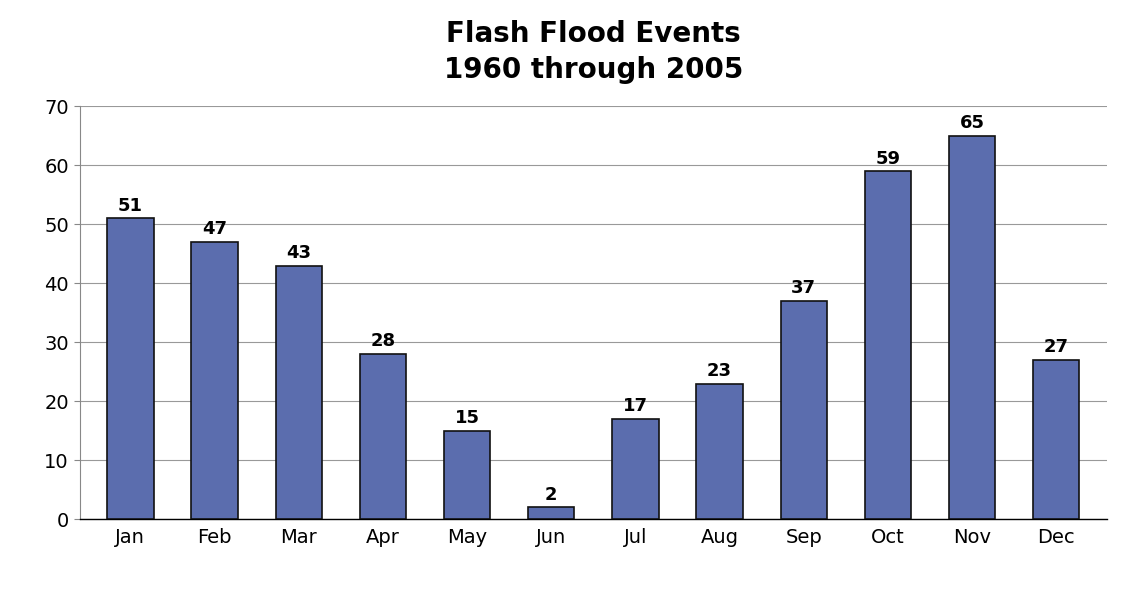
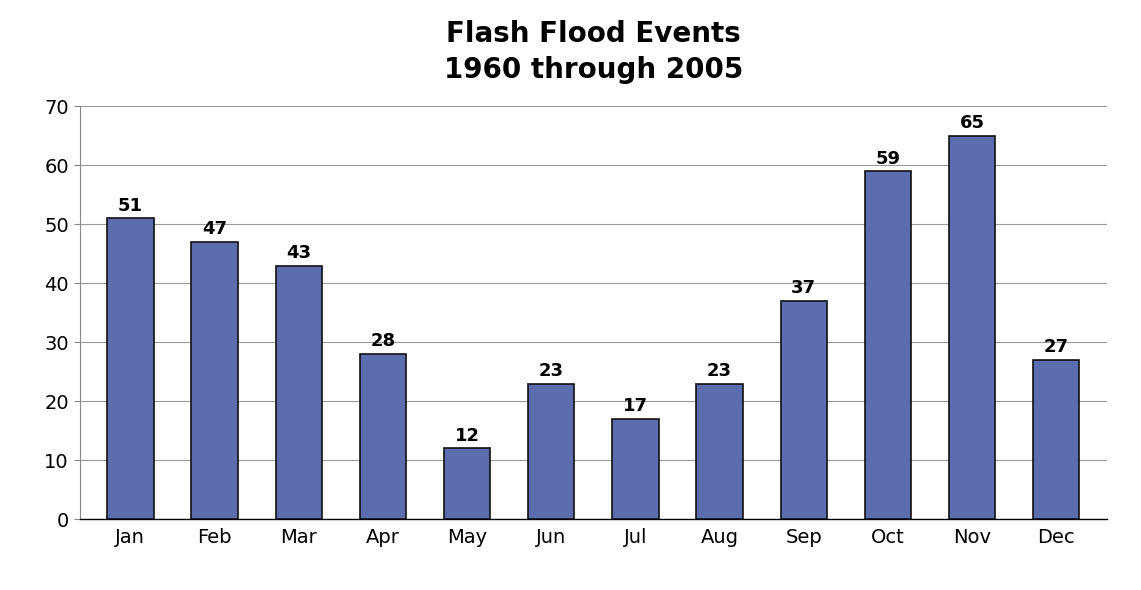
May: 15 -> 12
Jun: 2 -> 23
